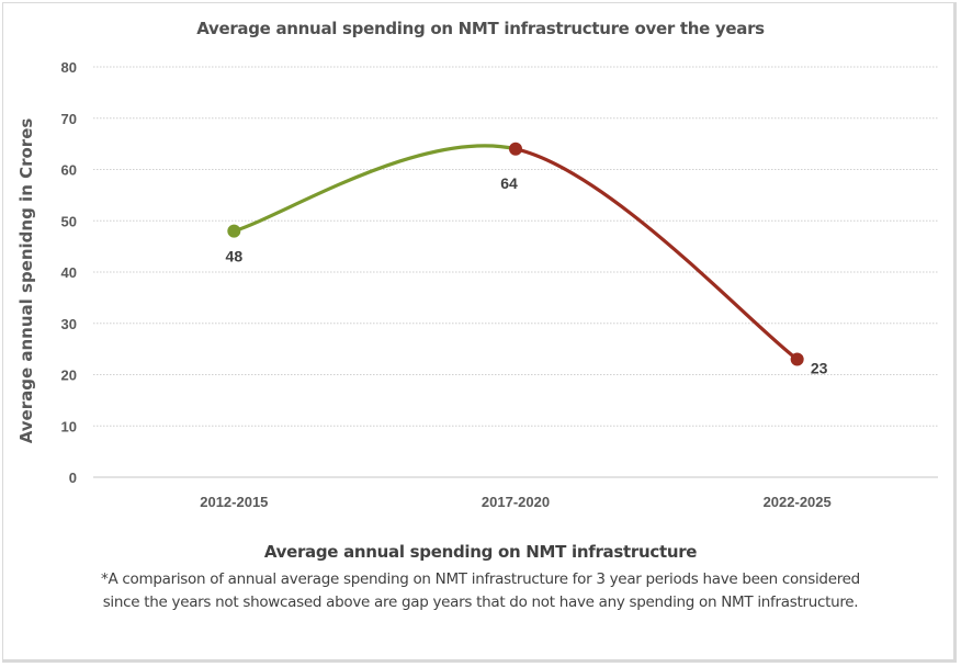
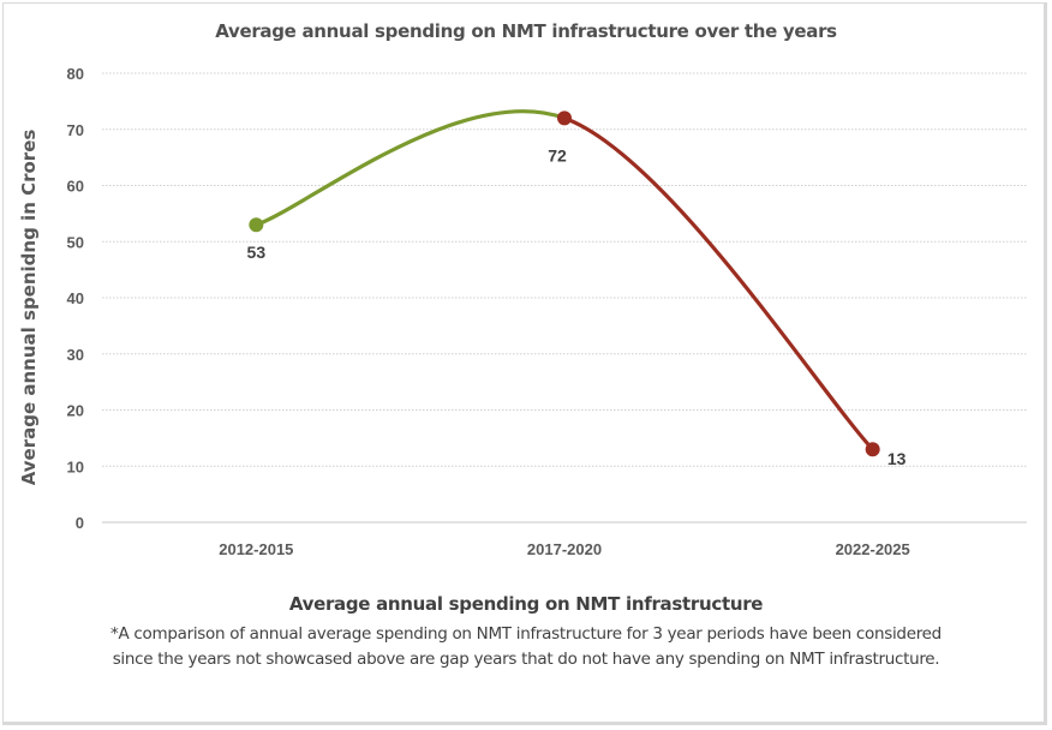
2012-2015: 48 -> 53
2017-2020: 64 -> 72
2022-2025: 23 -> 13
